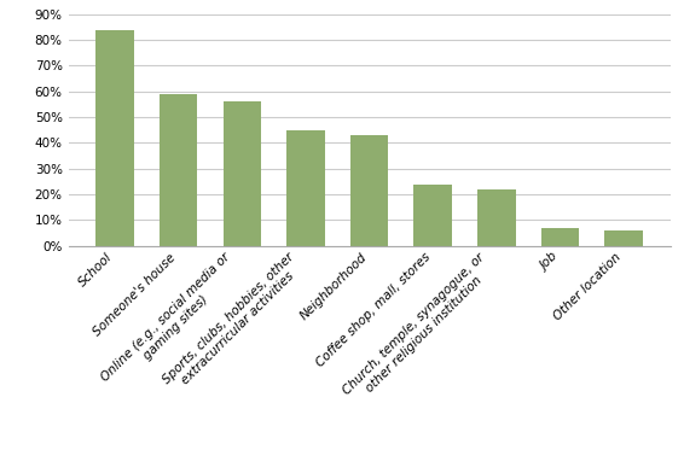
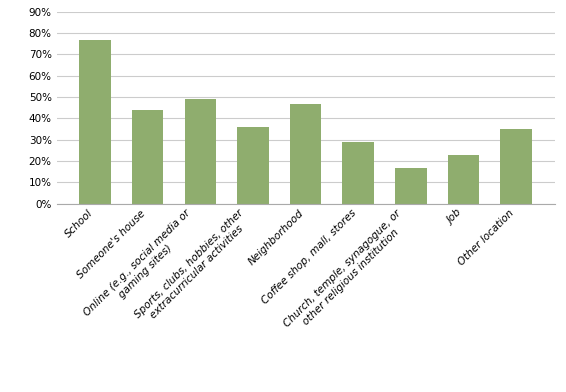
School: 84% -> 77%
Someone's house: 59% -> 44%
Online (e.g., social media or gaming sites): 56% -> 49%
Sports, clubs, hobbies, other extracurricular activities: 45% -> 36%
Neighborhood: 43% -> 47%
Coffee shop, mall, stores: 24% -> 29%
Church, temple, synagogue, or other religious institution: 22% -> 17%
Job: 7% -> 23%
Other location: 6% -> 35%
